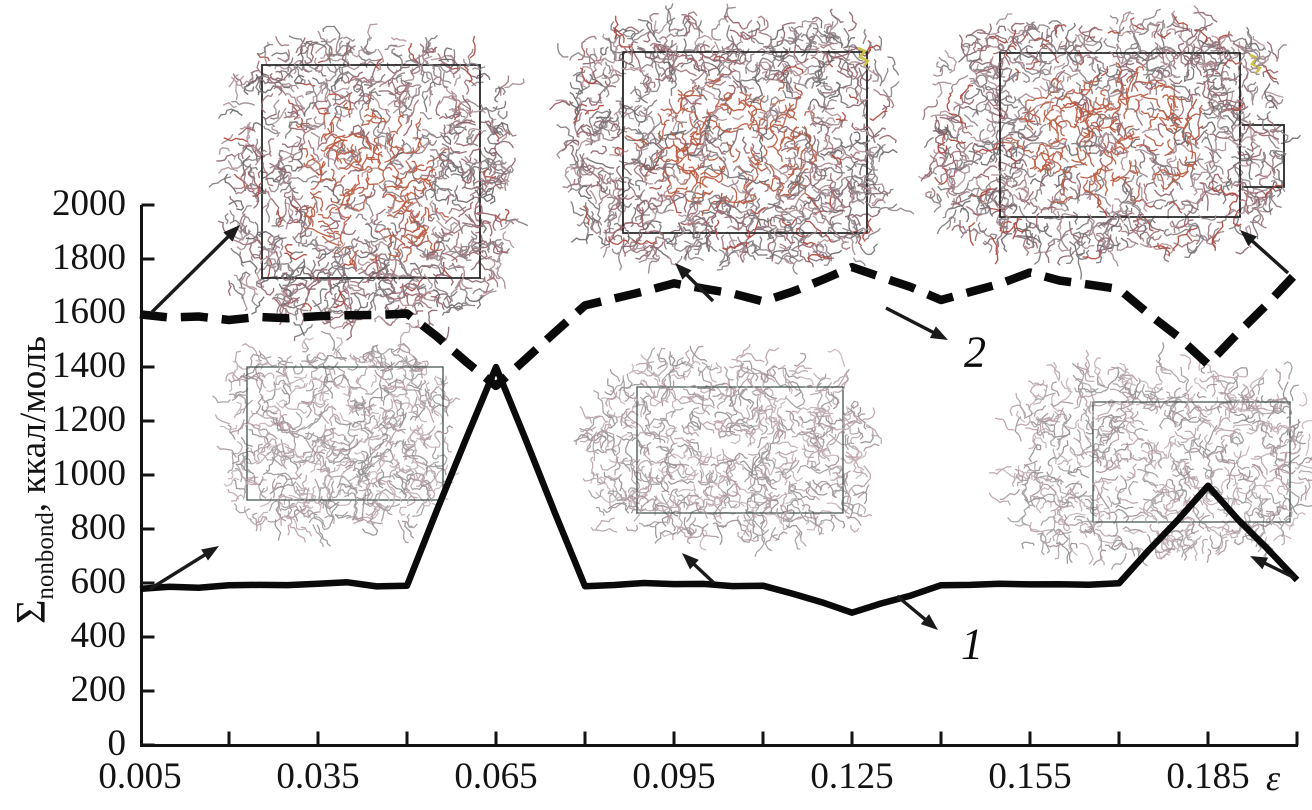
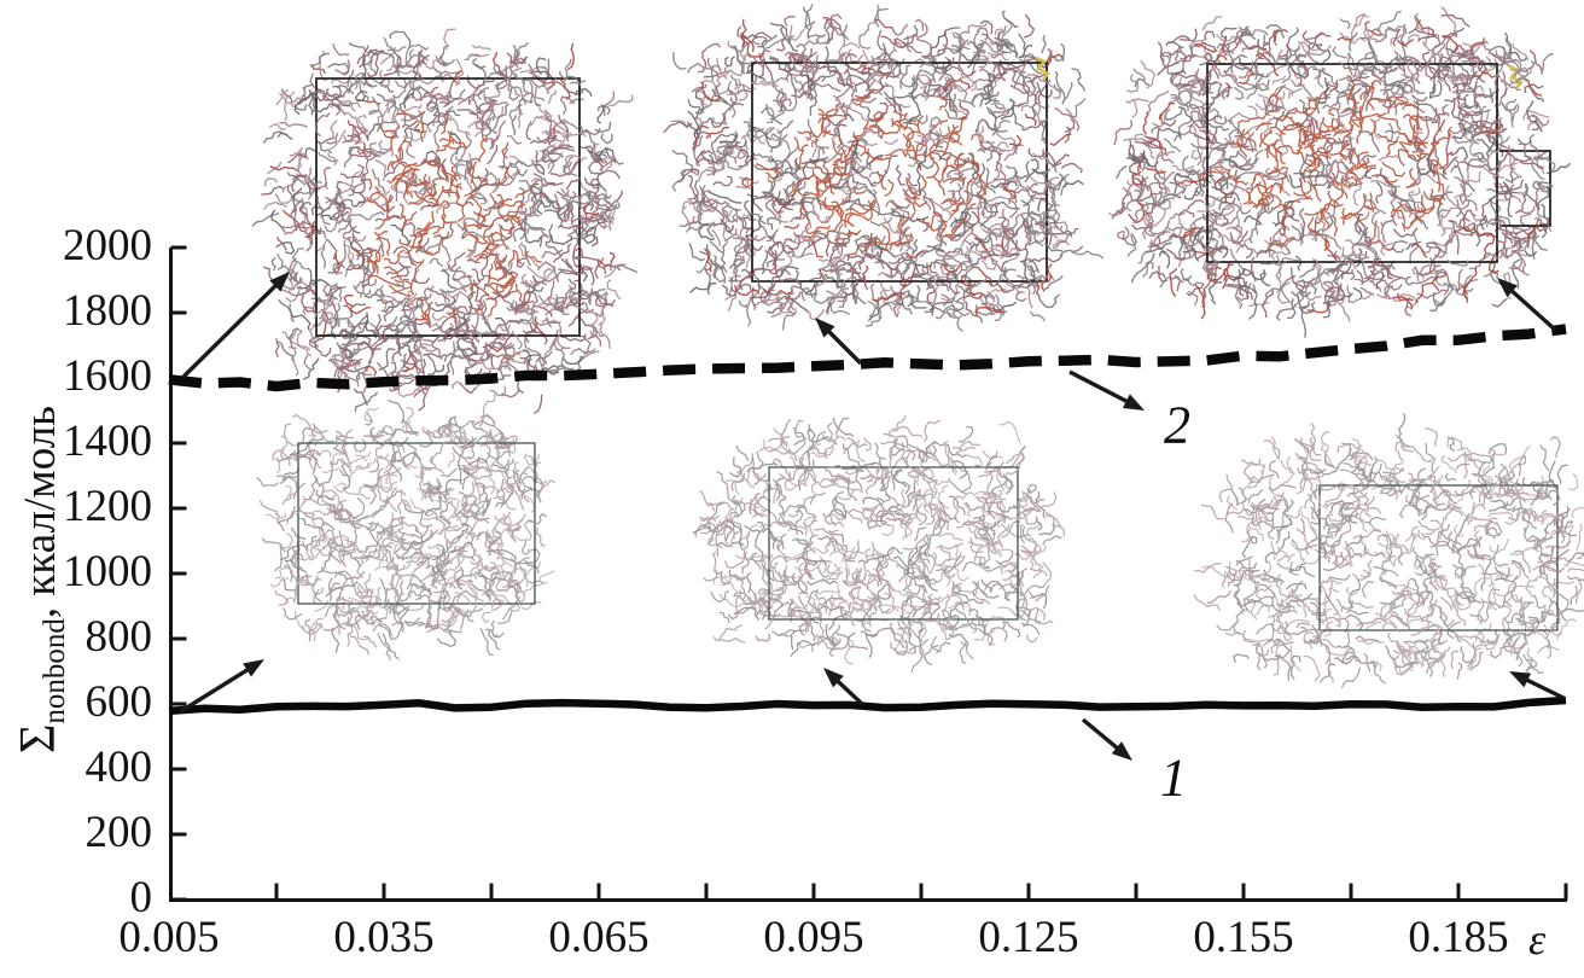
1/0.065: 1400 -> 600
2/0.065: 1330 -> 1610
2/0.095: 1710 -> 1640
1/0.125: 490 -> 600
2/0.125: 1770 -> 1650
2/0.155: 1750 -> 1670
1/0.185: 960 -> 590
2/0.185: 1410 -> 1720
